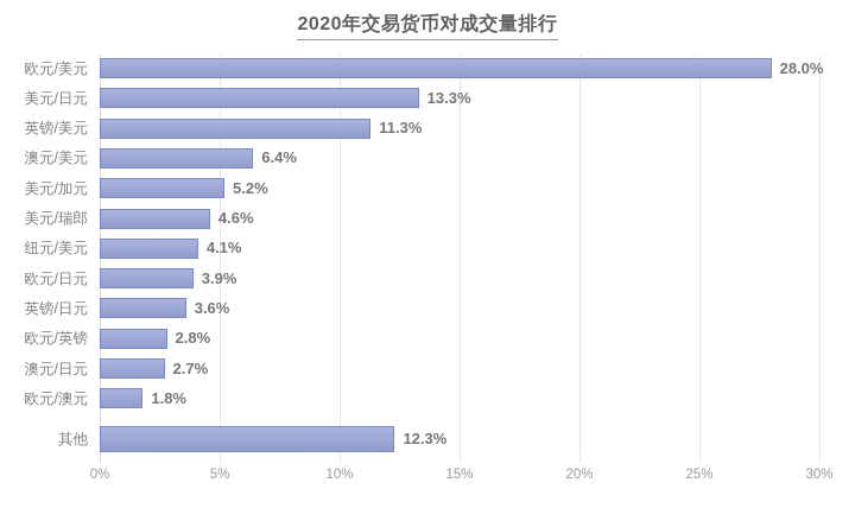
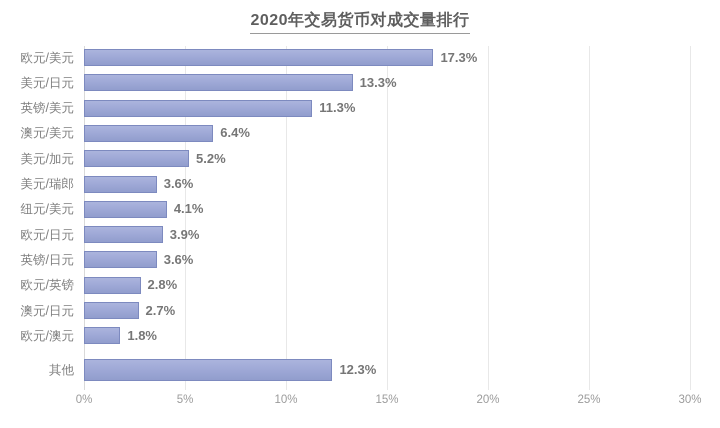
欧元/美元: 28.0% -> 17.3%
美元/瑞郎: 4.6% -> 3.6%
